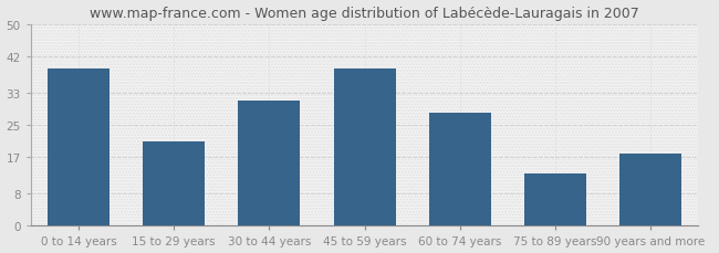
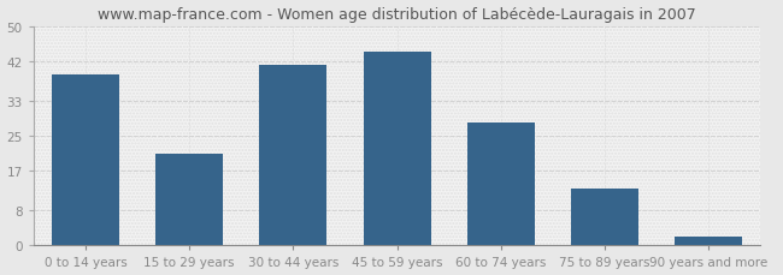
30 to 44 years: 31 -> 41
45 to 59 years: 39 -> 44
90 years and more: 18 -> 2
